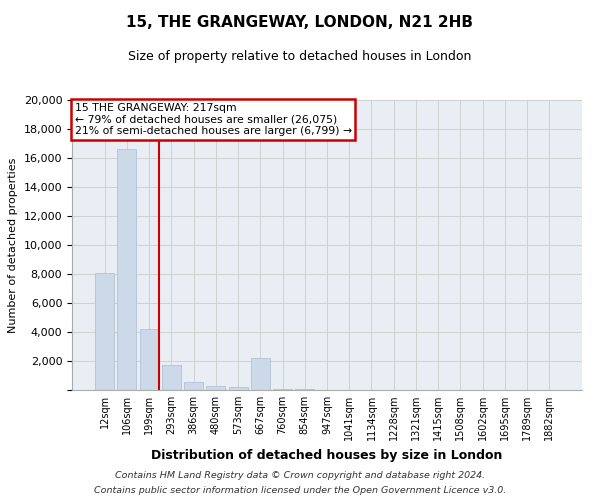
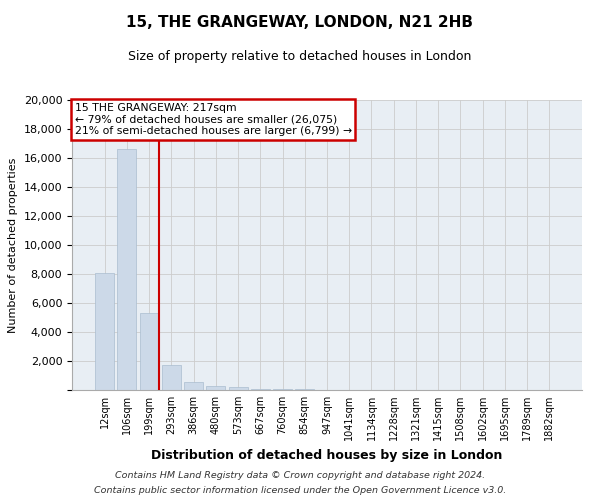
199sqm: 4,200 -> 5,300
667sqm: 2,200 -> 100
